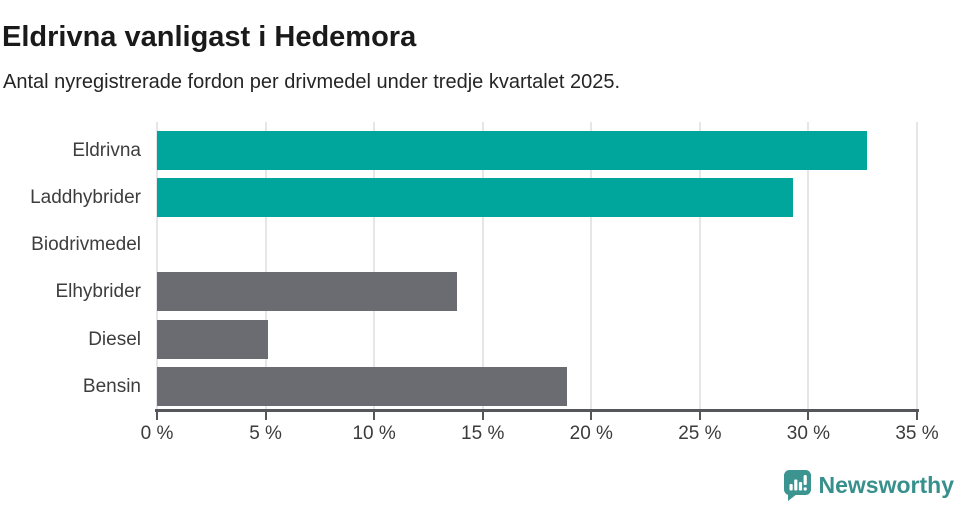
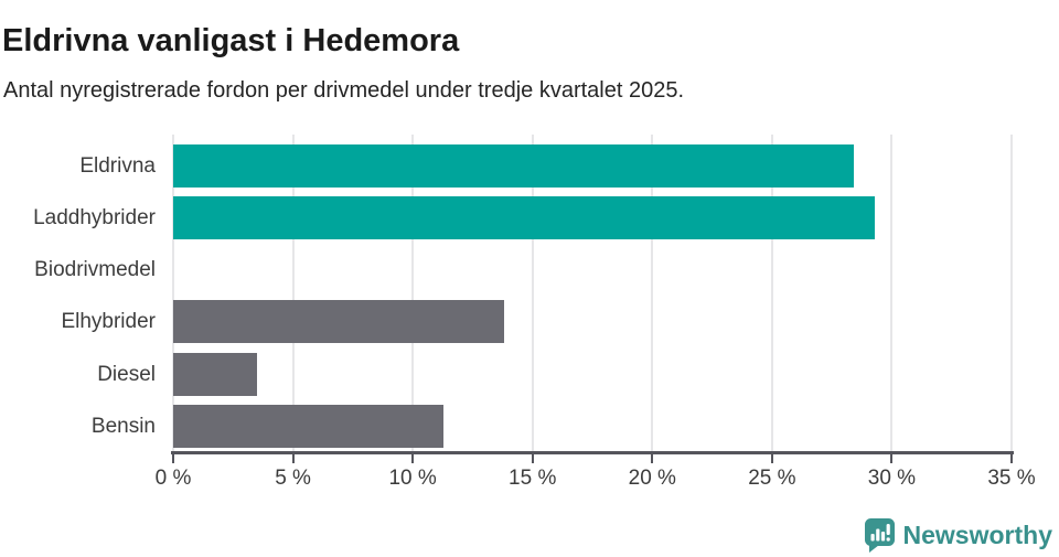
Eldrivna: 32.7% -> 28.4%
Diesel: 5.1% -> 3.5%
Bensin: 18.9% -> 11.3%
